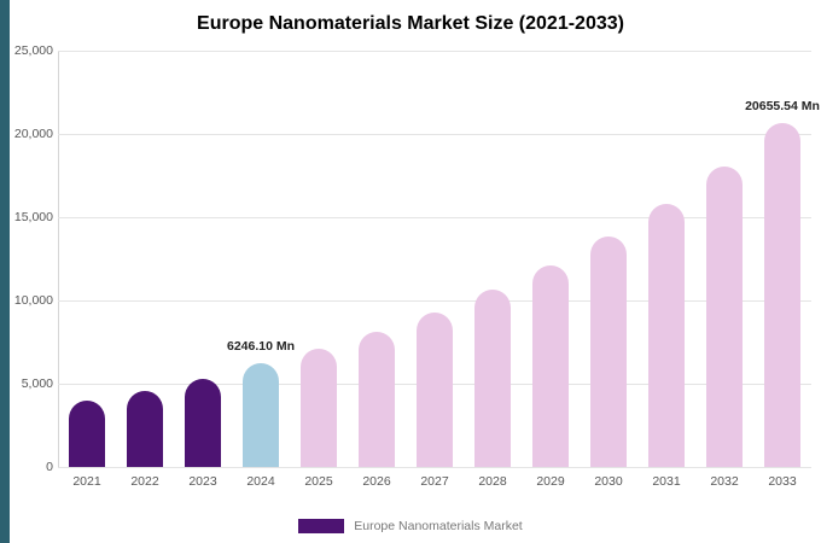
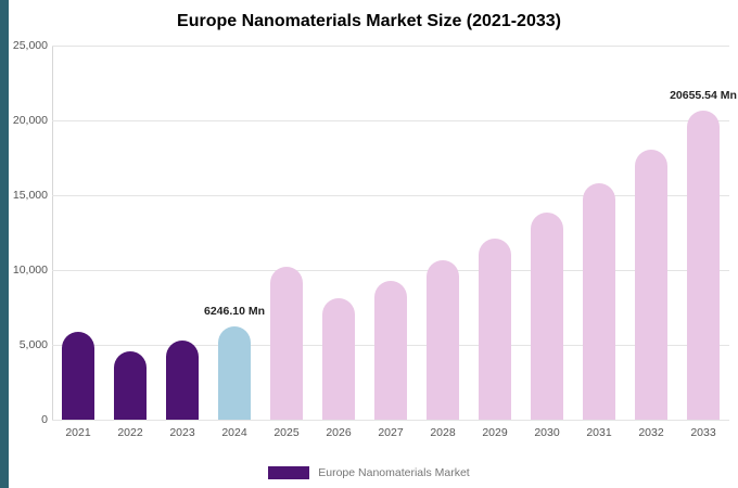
2021: 4000 -> 5900
2025: 7100 -> 10200
